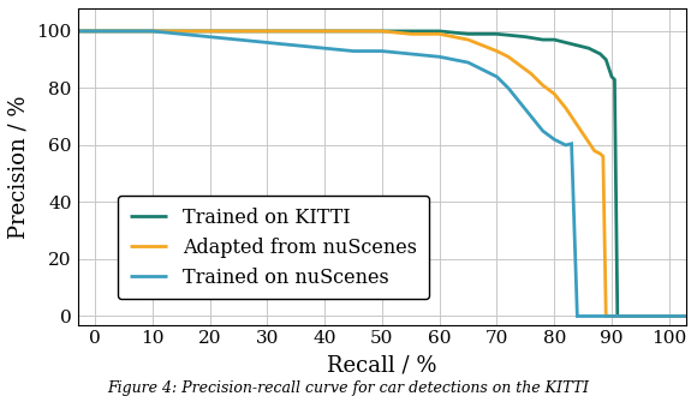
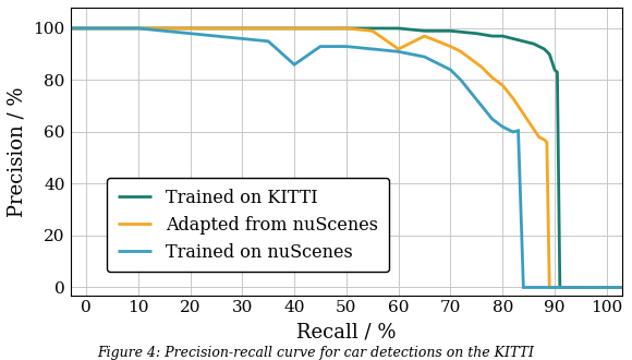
Trained on nuScenes/40: 94.0 -> 86.0
Adapted from nuScenes/60: 99 -> 92
